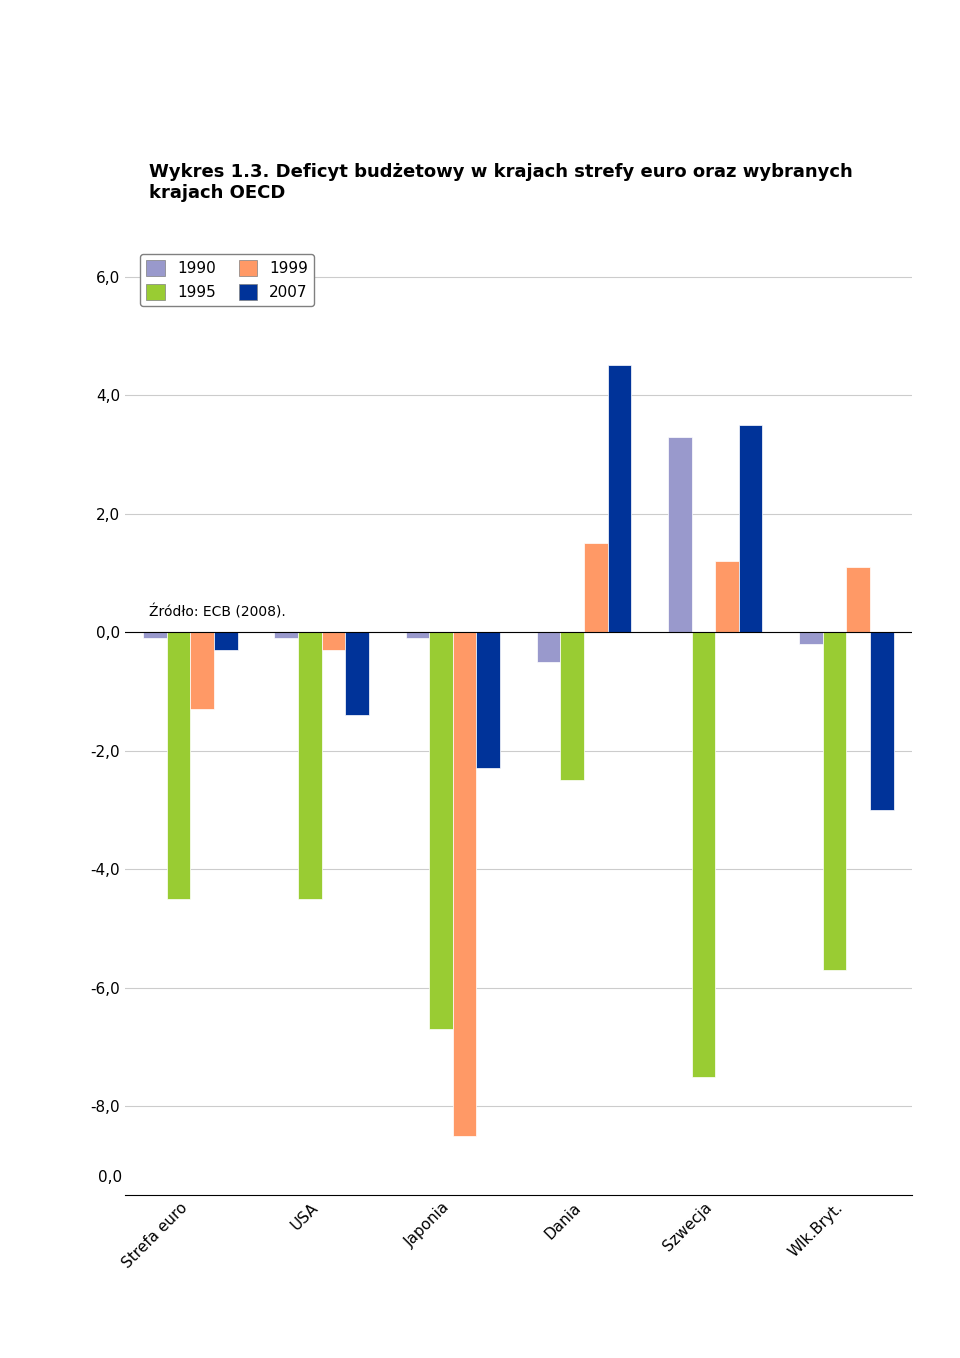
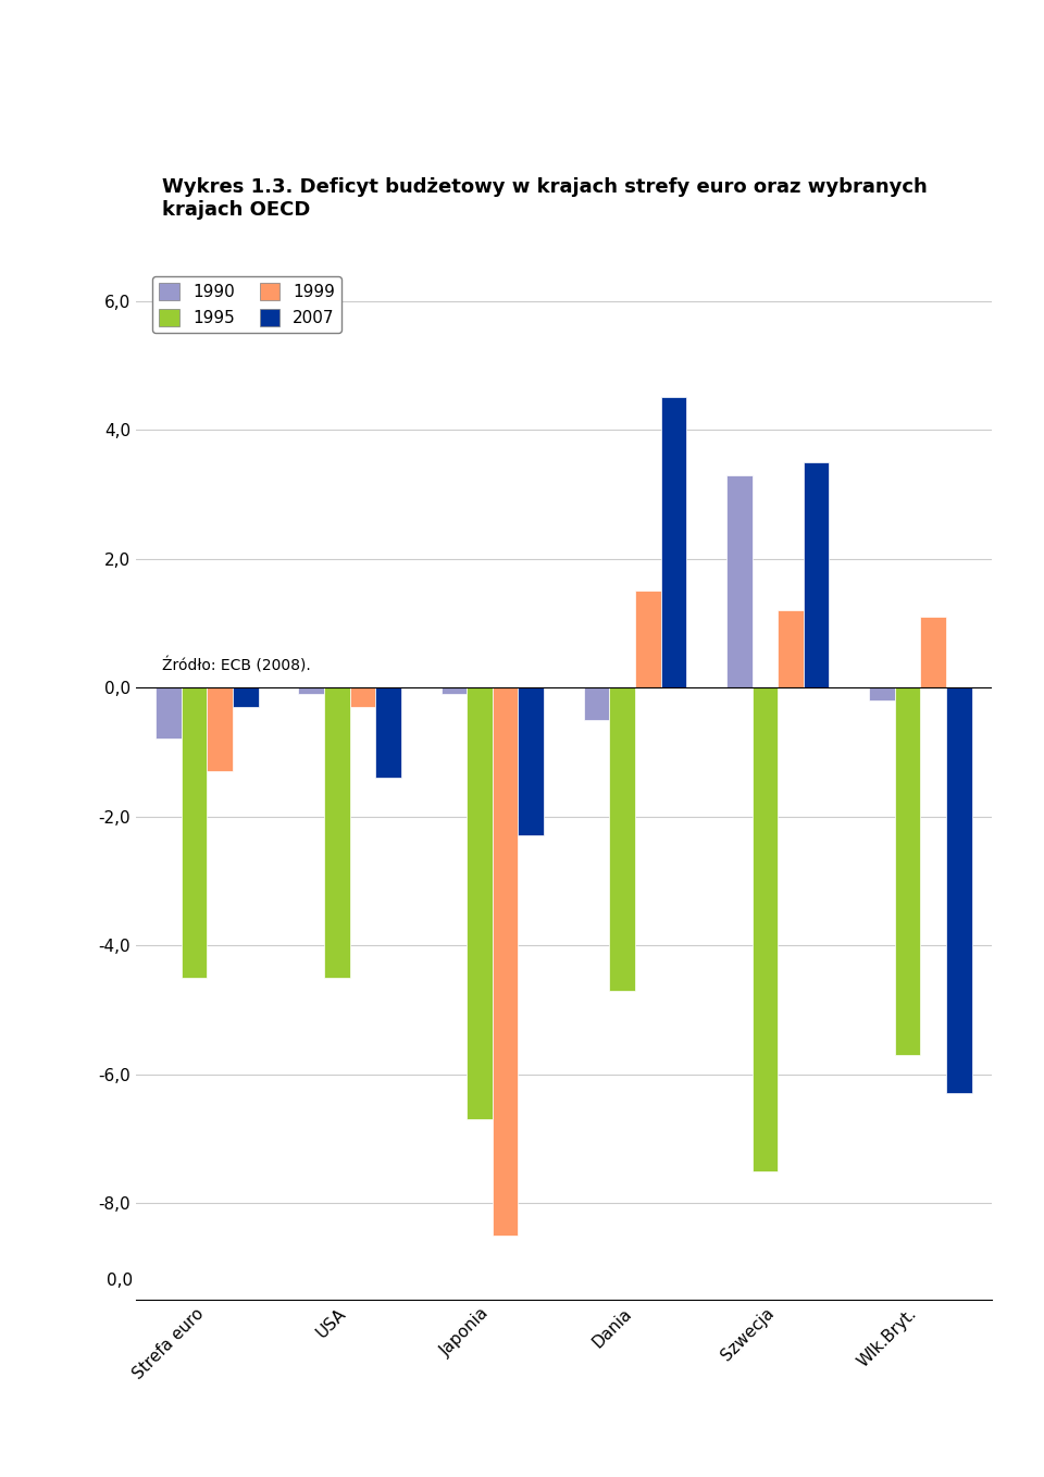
1990/Strefa euro: -0,1 -> -0,8
1995/Dania: -2,5 -> -4,7
2007/Wlk.Bryt.: -3,0 -> -6,3
